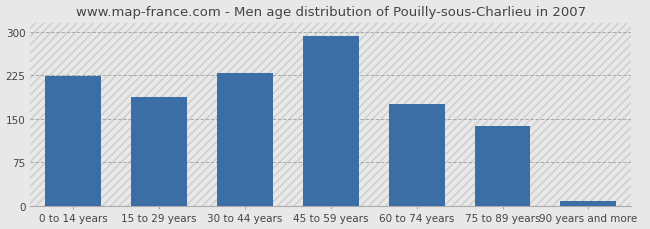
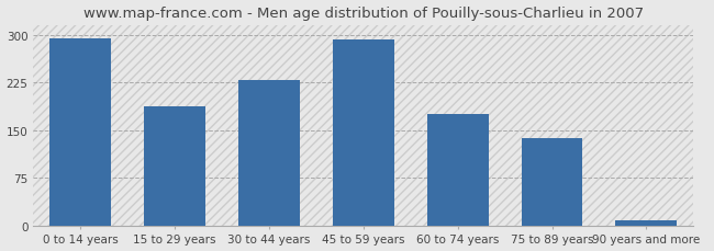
0 to 14 years: 224 -> 294
